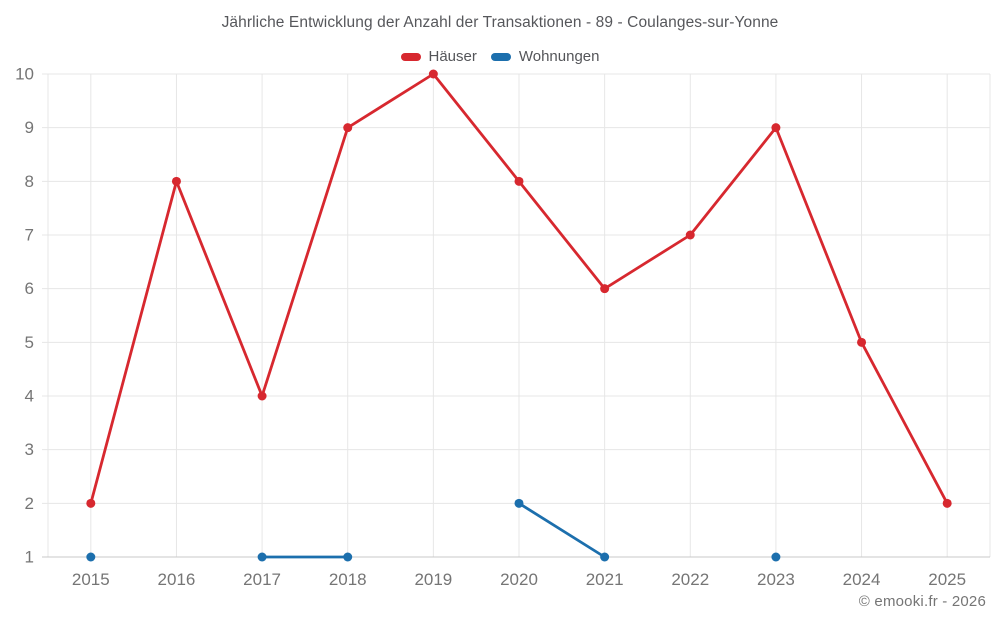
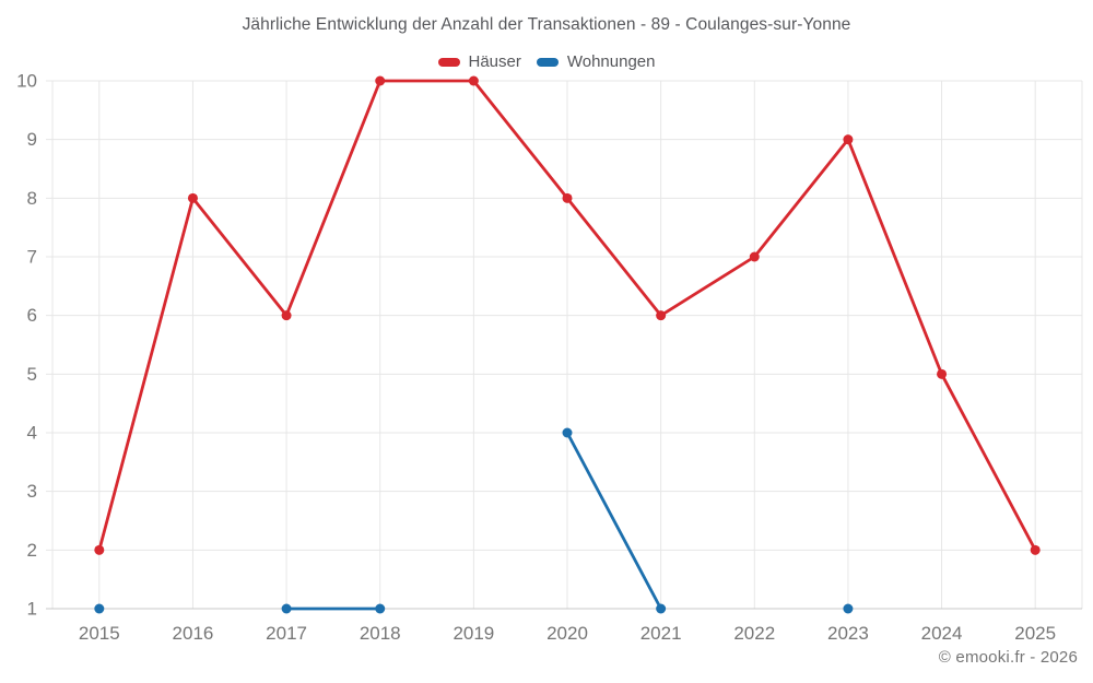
Häuser/2017: 4 -> 6
Häuser/2018: 9 -> 10
Wohnungen/2020: 2 -> 4
